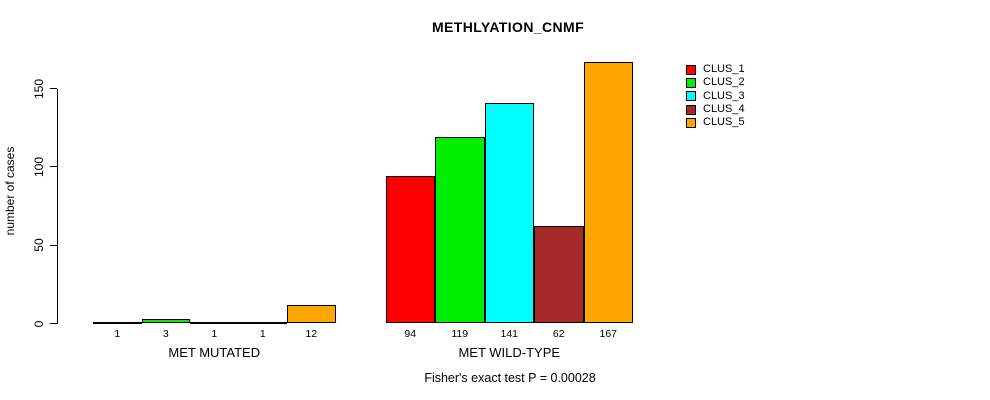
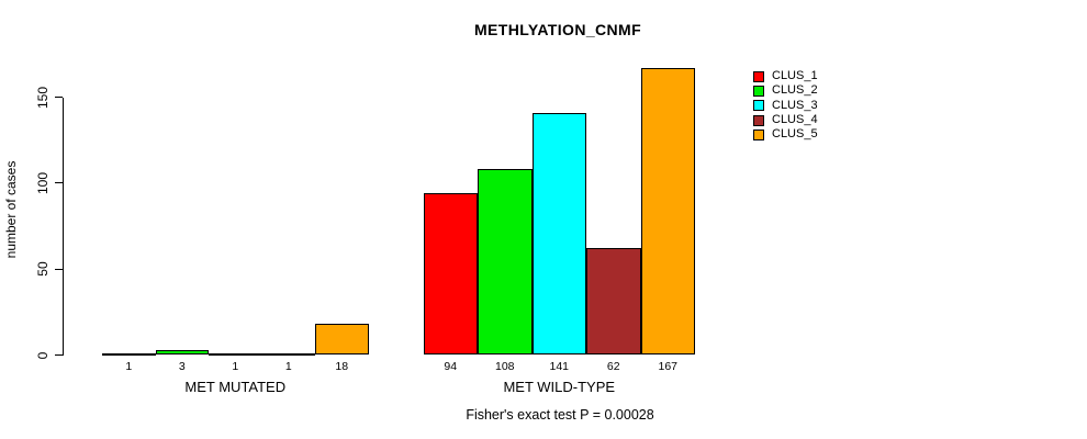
CLUS_5/MET MUTATED: 12 -> 18
CLUS_2/MET WILD-TYPE: 119 -> 108
